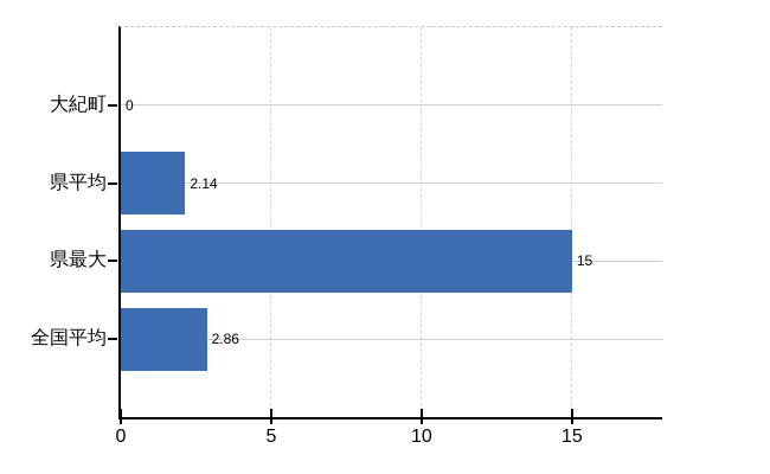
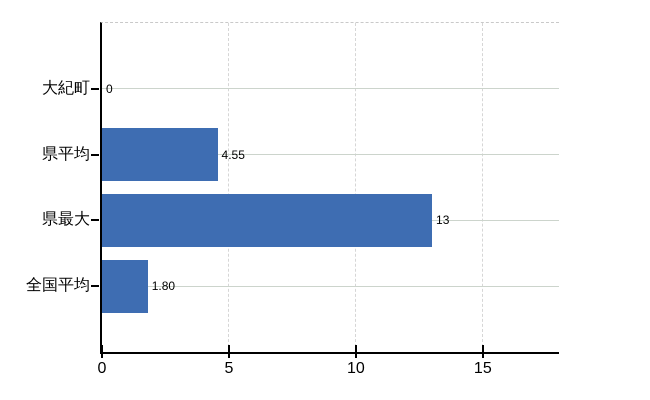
県平均: 2.14 -> 4.55
県最大: 15 -> 13
全国平均: 2.86 -> 1.80
